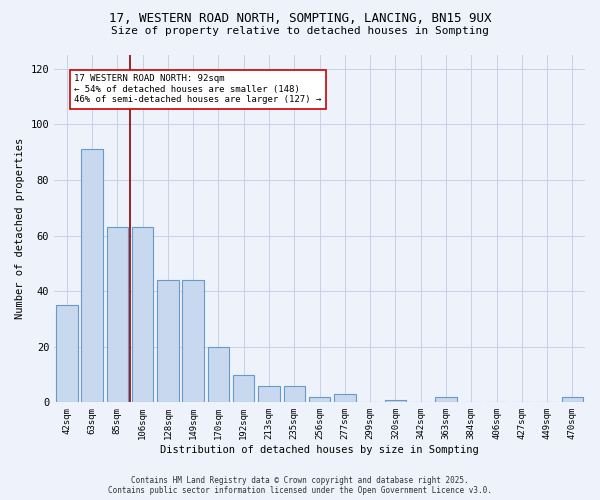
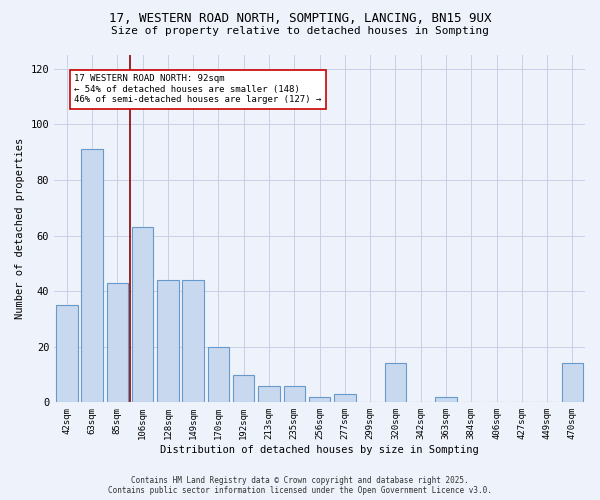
85sqm: 63 -> 43
320sqm: 1 -> 14
470sqm: 2 -> 14
